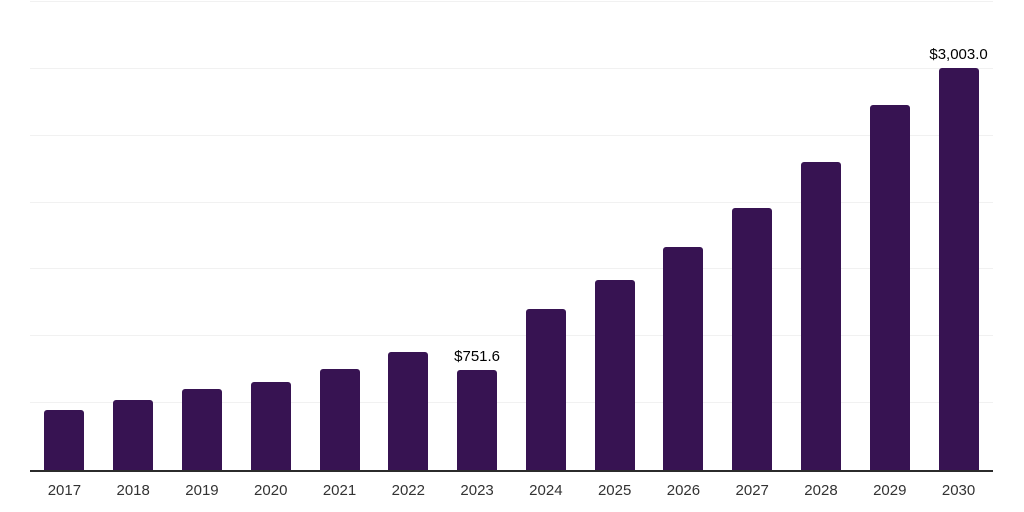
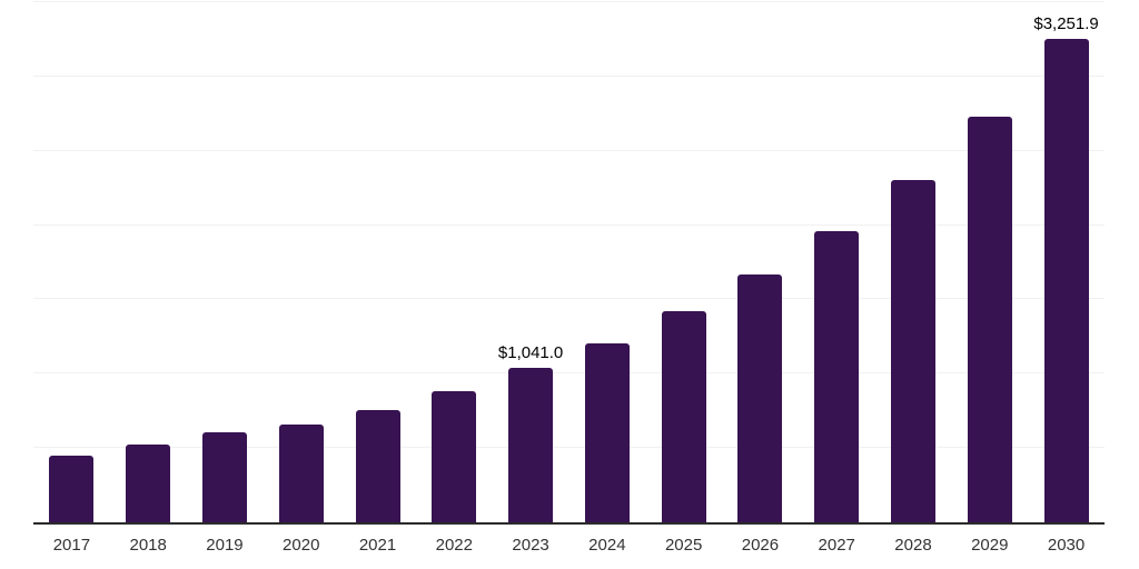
2023: $751.6 -> $1,041.0
2030: $3,003.0 -> $3,251.9
